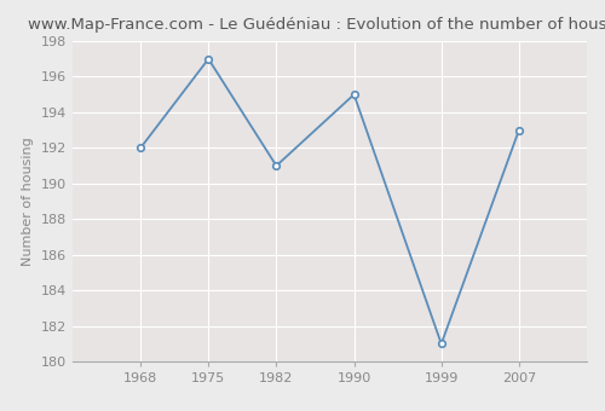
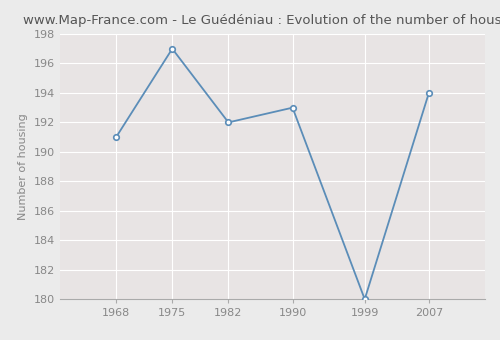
1968: 192 -> 191
1982: 191 -> 192
1990: 195 -> 193
1999: 181 -> 180
2007: 193 -> 194
